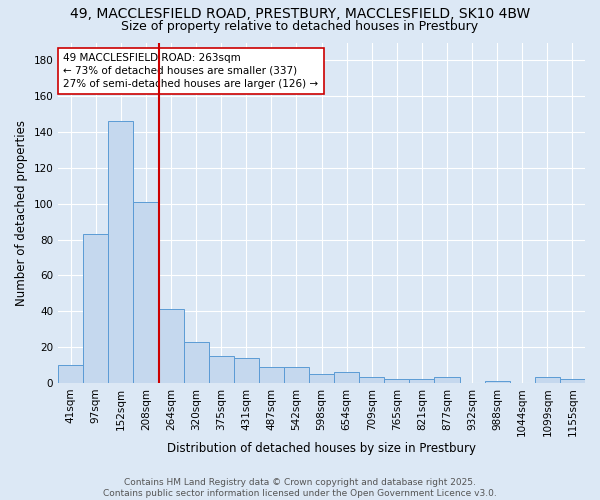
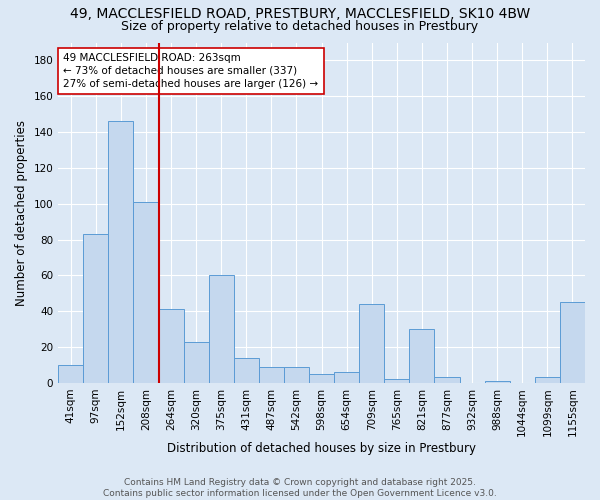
375sqm: 15 -> 60
709sqm: 3 -> 44
821sqm: 2 -> 30
1155sqm: 2 -> 45
